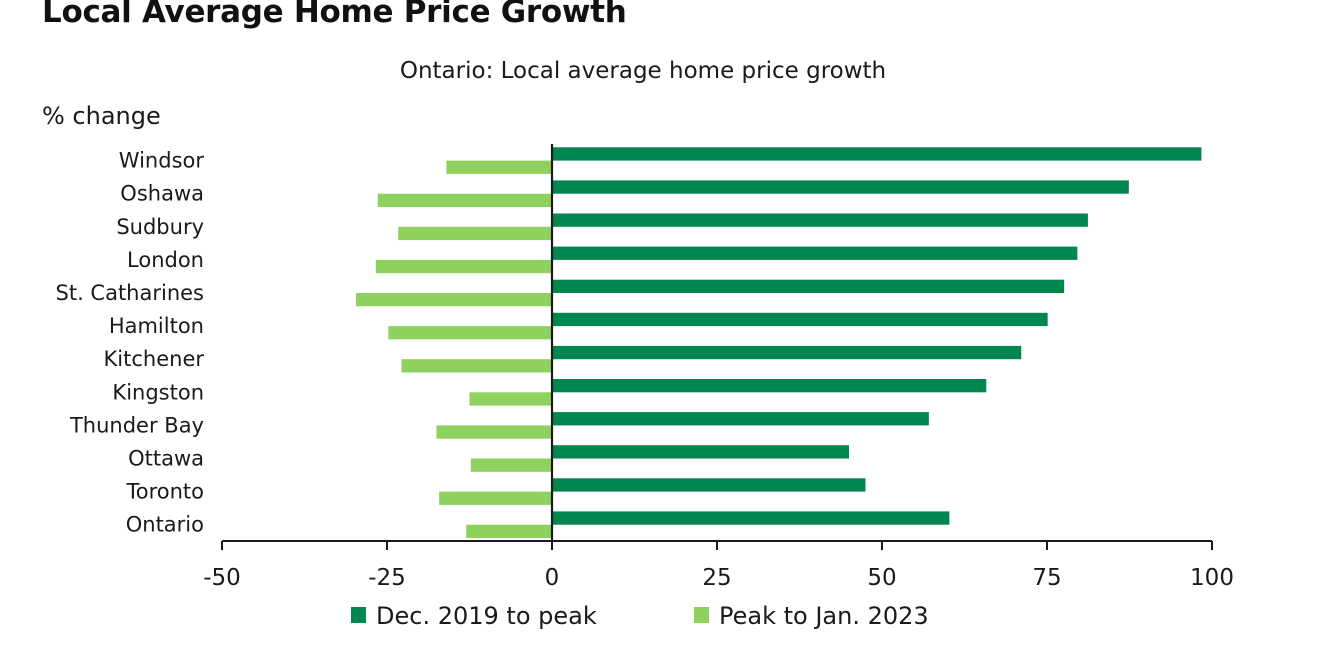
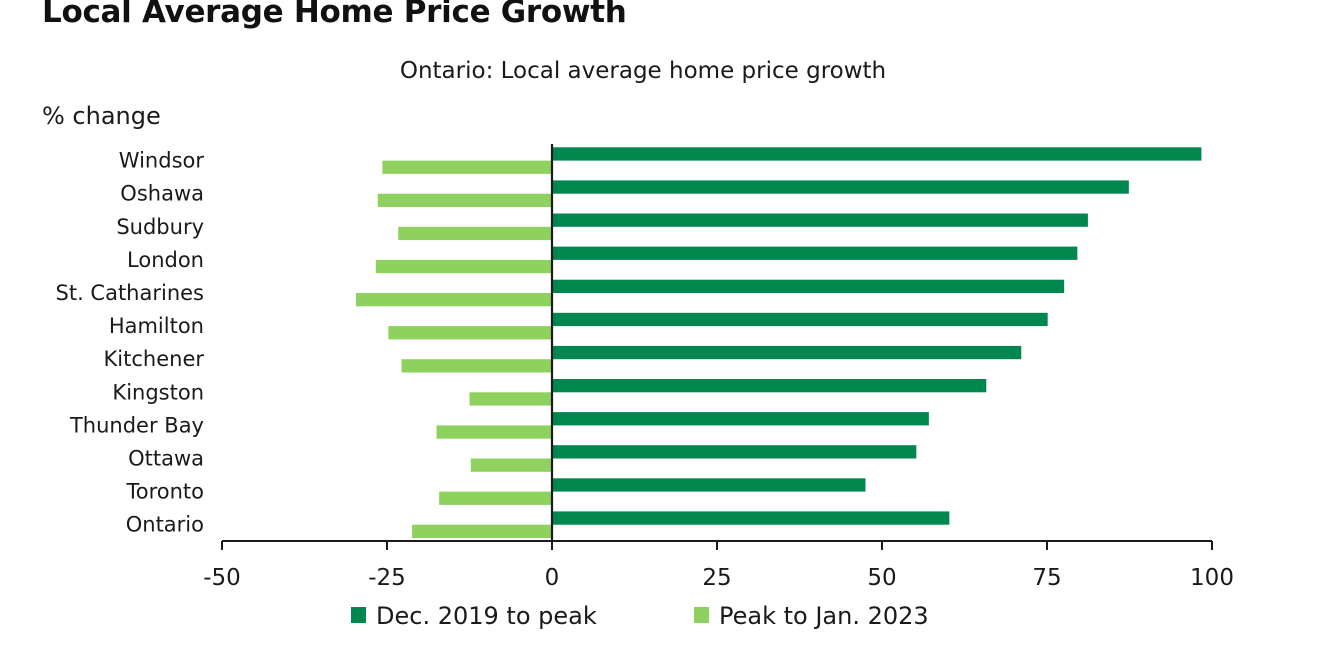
Peak to Jan. 2023/Windsor: -16 -> -26
Dec. 2019 to peak/Ottawa: 45 -> 55
Peak to Jan. 2023/Ontario: -13 -> -21
